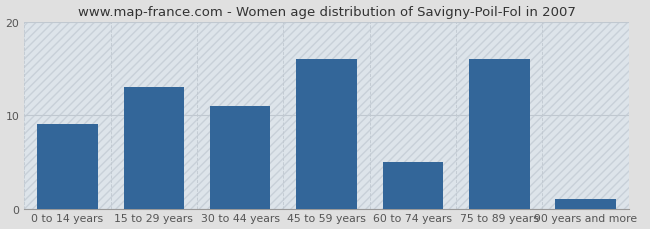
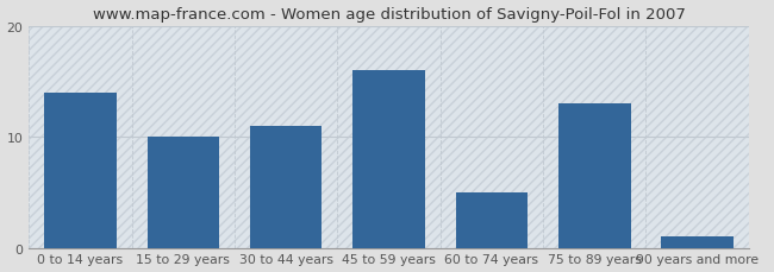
0 to 14 years: 9 -> 14
15 to 29 years: 13 -> 10
75 to 89 years: 16 -> 13
